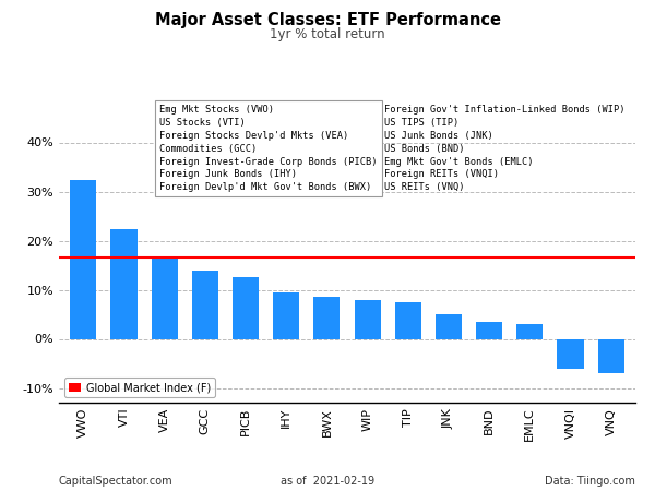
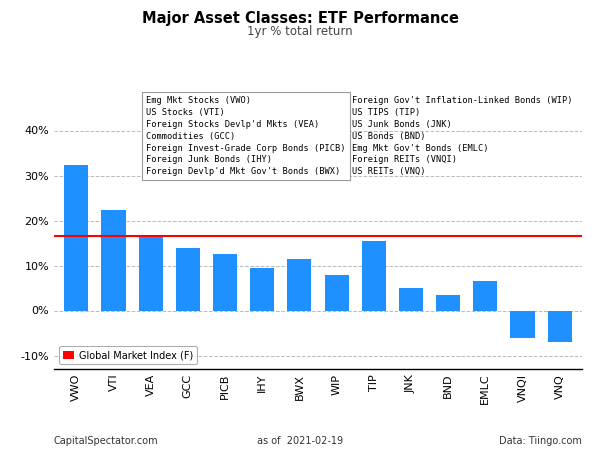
BWX: 8.5% -> 11.5%
TIP: 7.5% -> 15.5%
EMLC: 3.0% -> 6.5%
